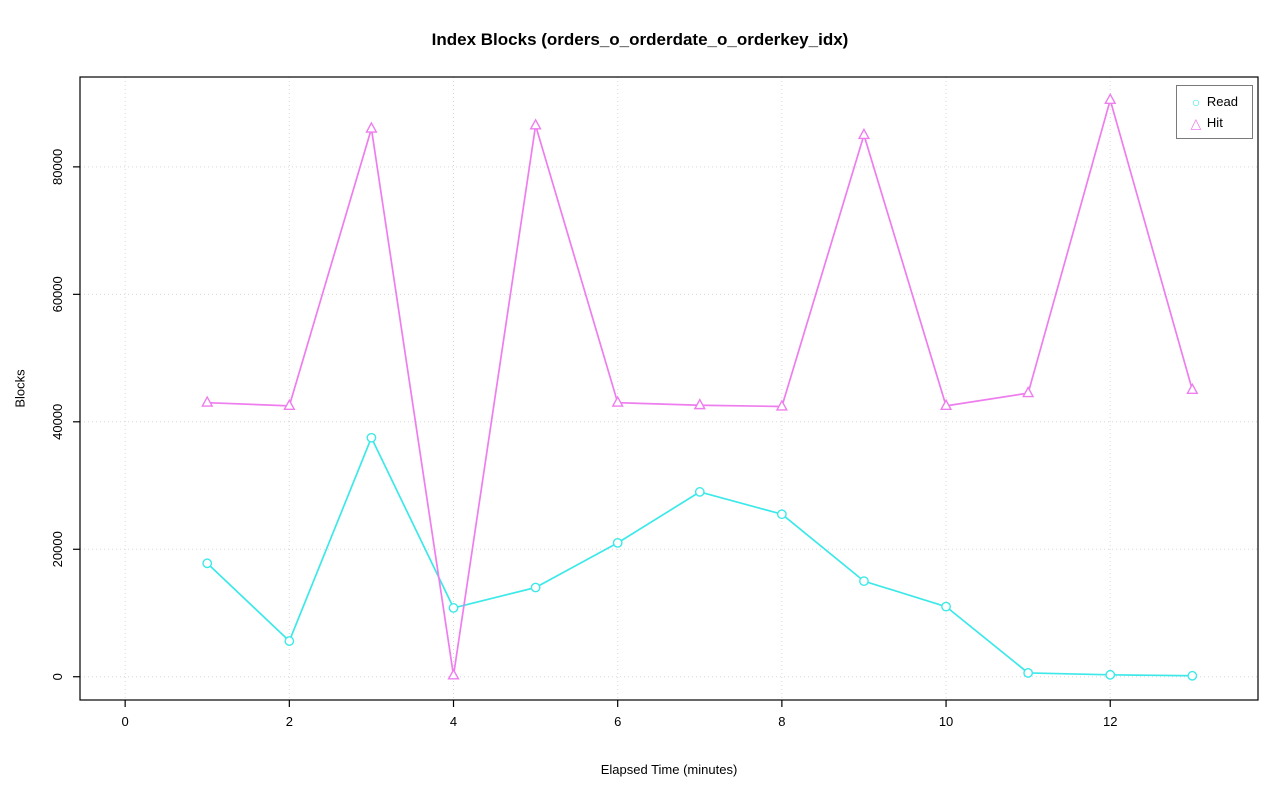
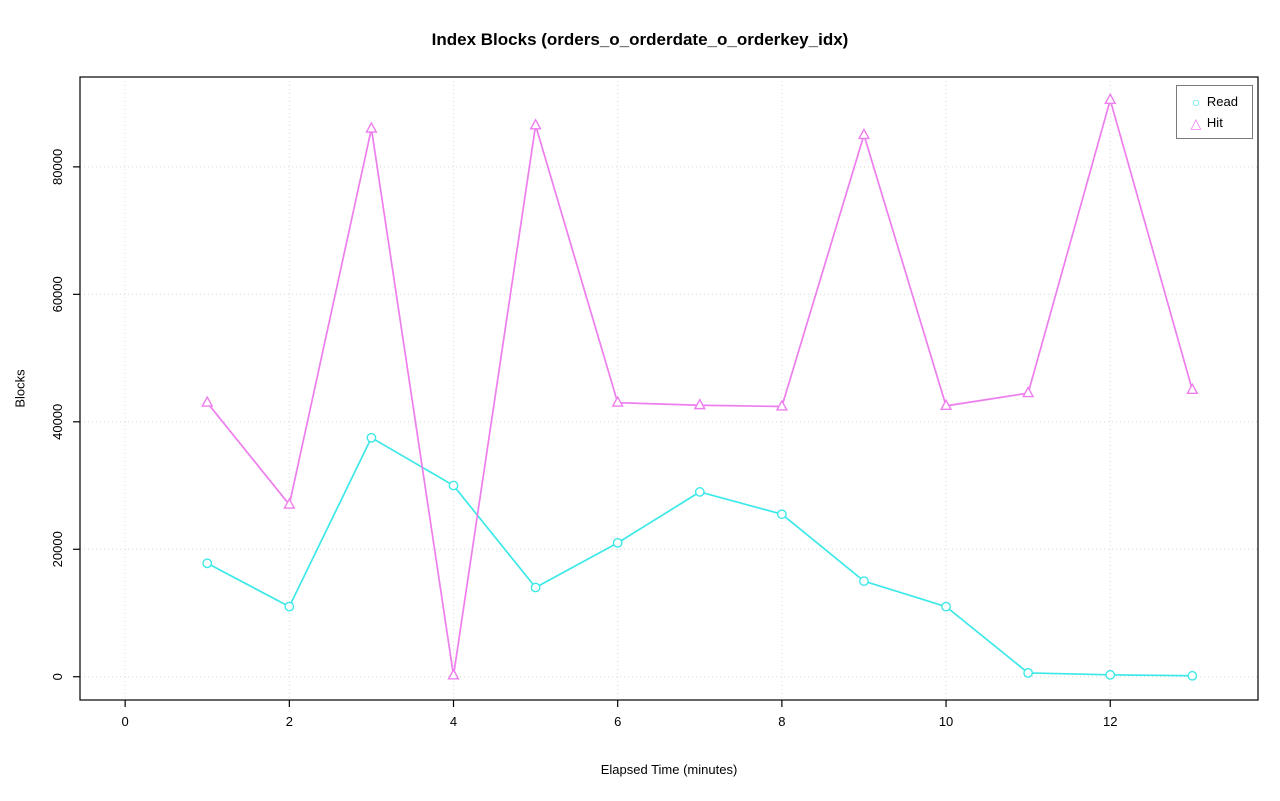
Read/2: 6000 -> 11000
Hit/2: 42000 -> 27000
Read/4: 11000 -> 30000
